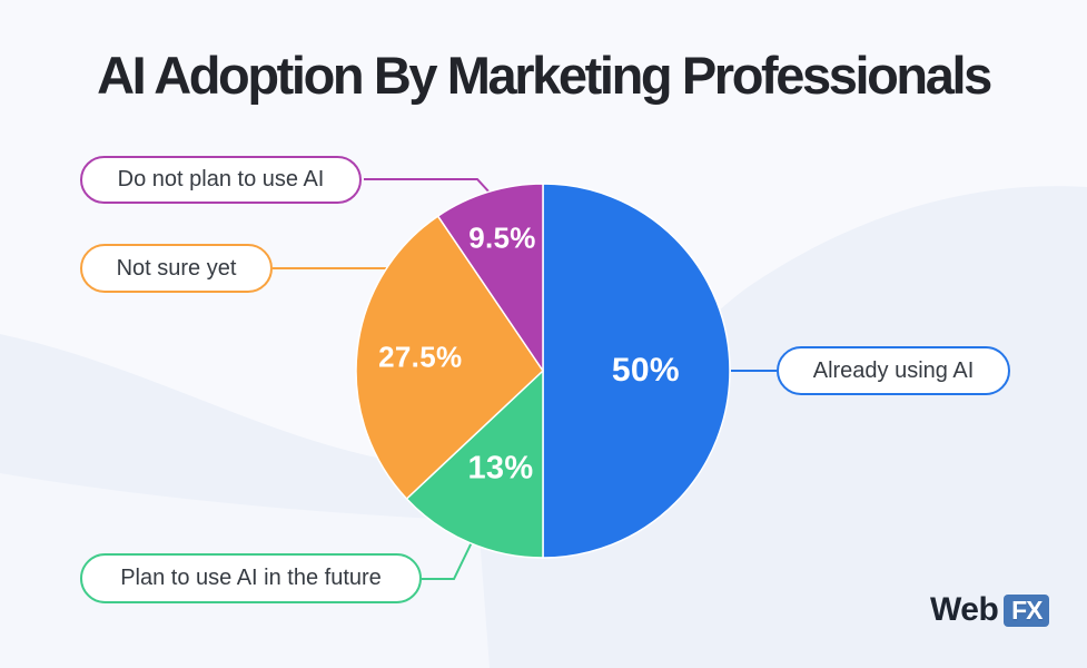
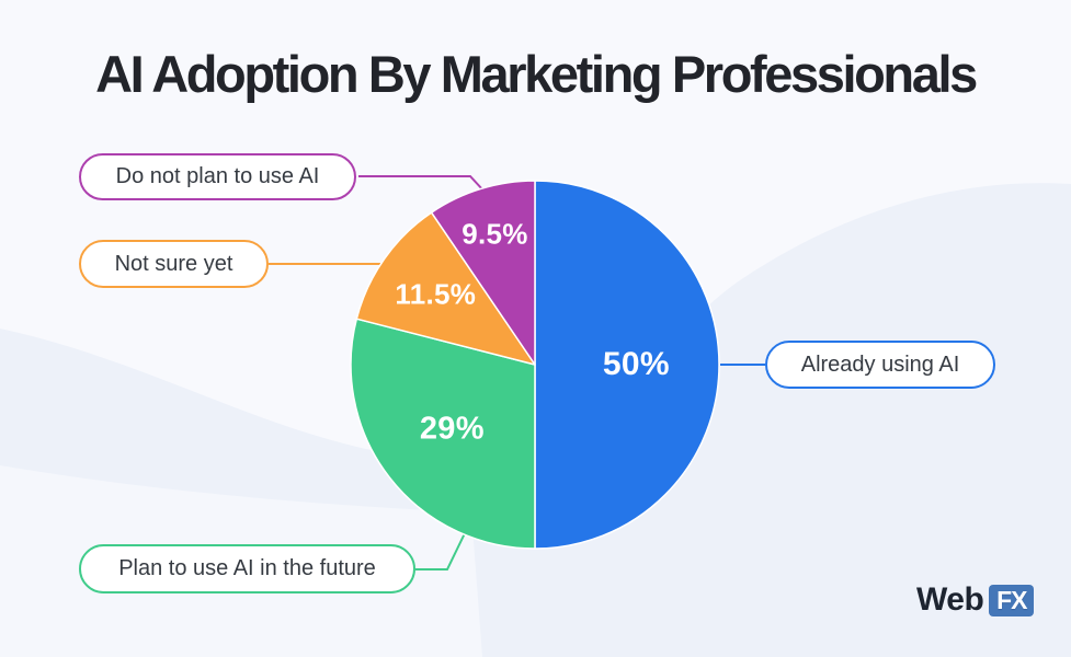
Plan to use AI in the future: 13% -> 29%
Not sure yet: 27.5% -> 11.5%
